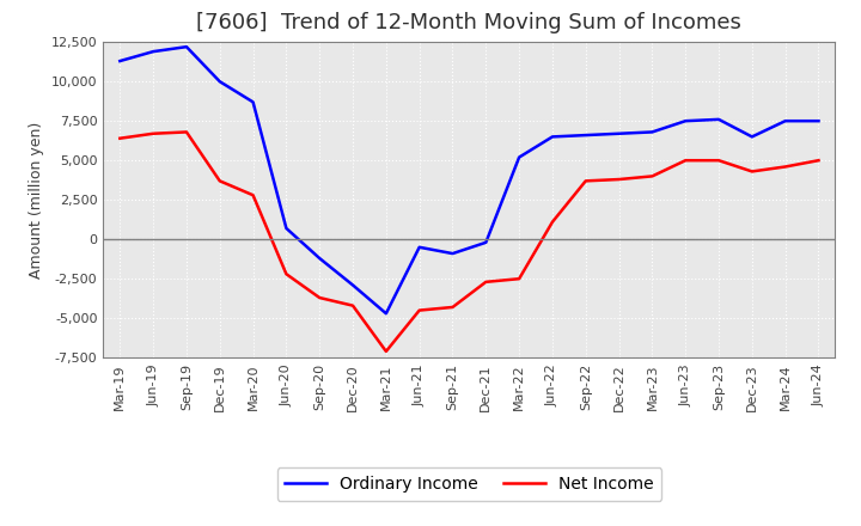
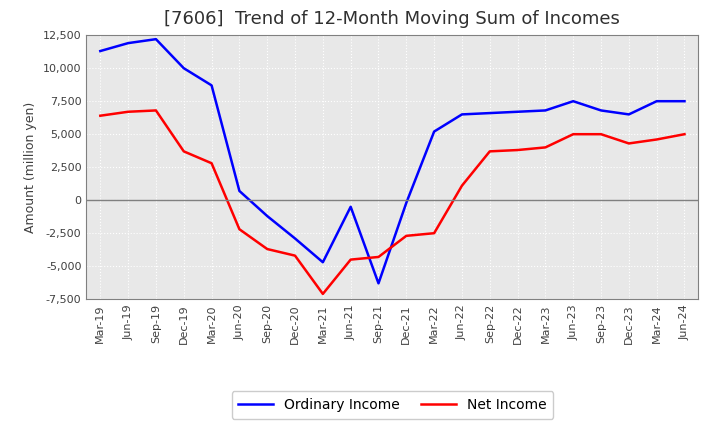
Ordinary Income/Sep-21: -900 -> -6,300
Ordinary Income/Sep-23: 7,600 -> 6,800
